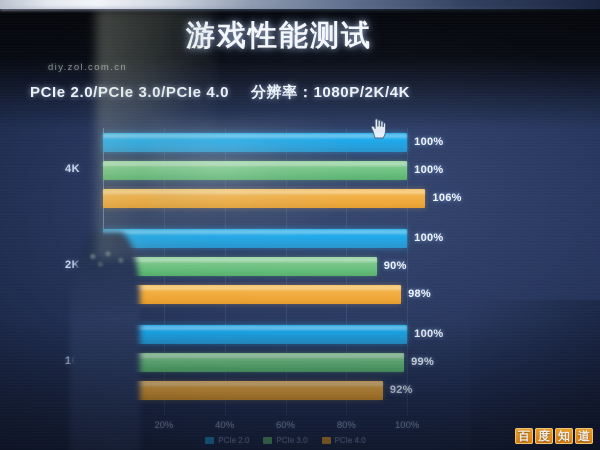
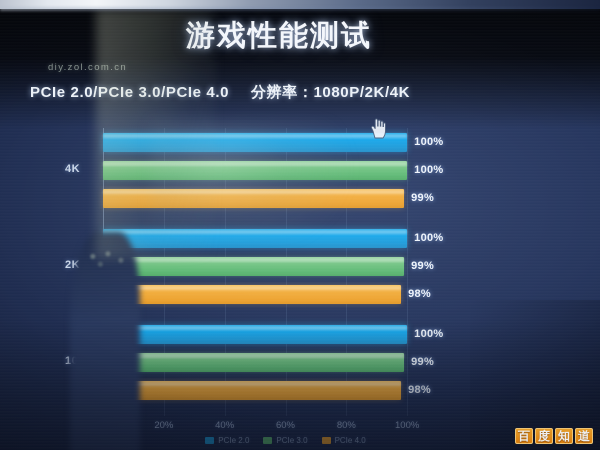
PCIe 4.0/4K: 106% -> 99%
PCIe 3.0/2K: 90% -> 99%
PCIe 4.0/1080P: 92% -> 98%
